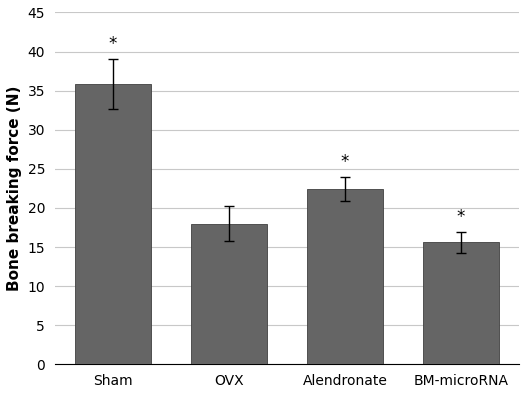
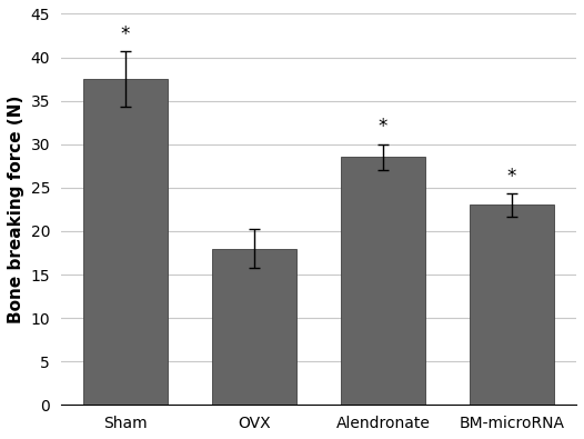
Sham: 35.8 -> 37.5
Alendronate: 22.4 -> 28.5
BM-microRNA: 15.6 -> 23.0
